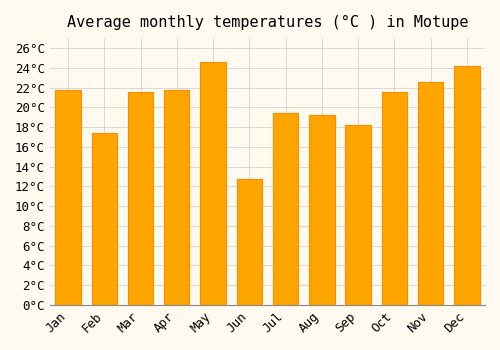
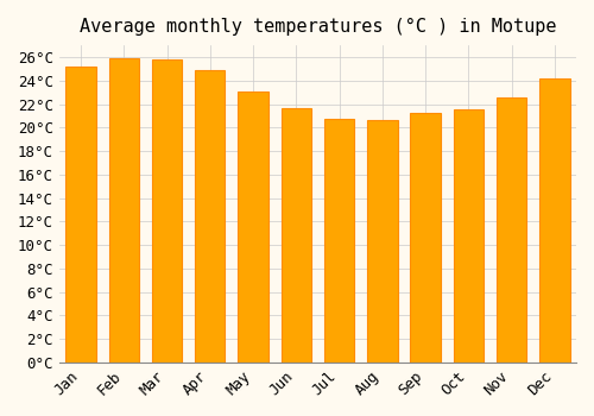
Jan: 21.8°C -> 25.2°C
Feb: 17.4°C -> 25.9°C
Mar: 21.6°C -> 25.8°C
Apr: 21.8°C -> 24.9°C
May: 24.6°C -> 23.1°C
Jun: 12.8°C -> 21.7°C
Jul: 19.4°C -> 20.7°C
Aug: 19.2°C -> 20.6°C
Sep: 18.2°C -> 21.2°C
